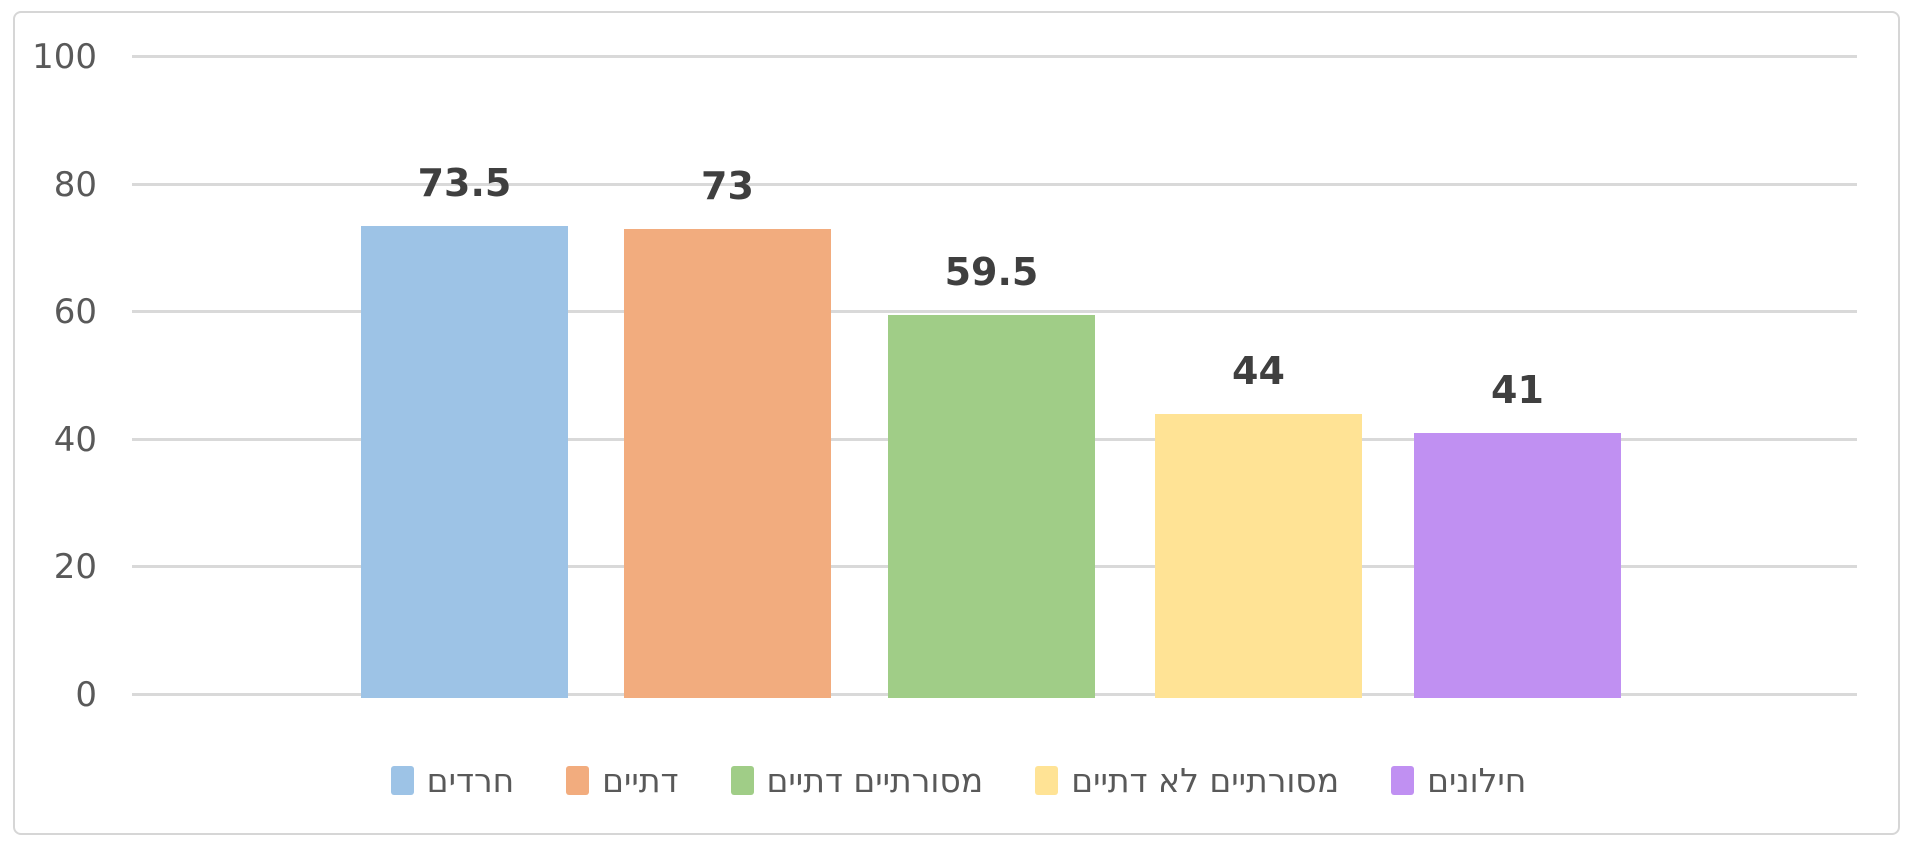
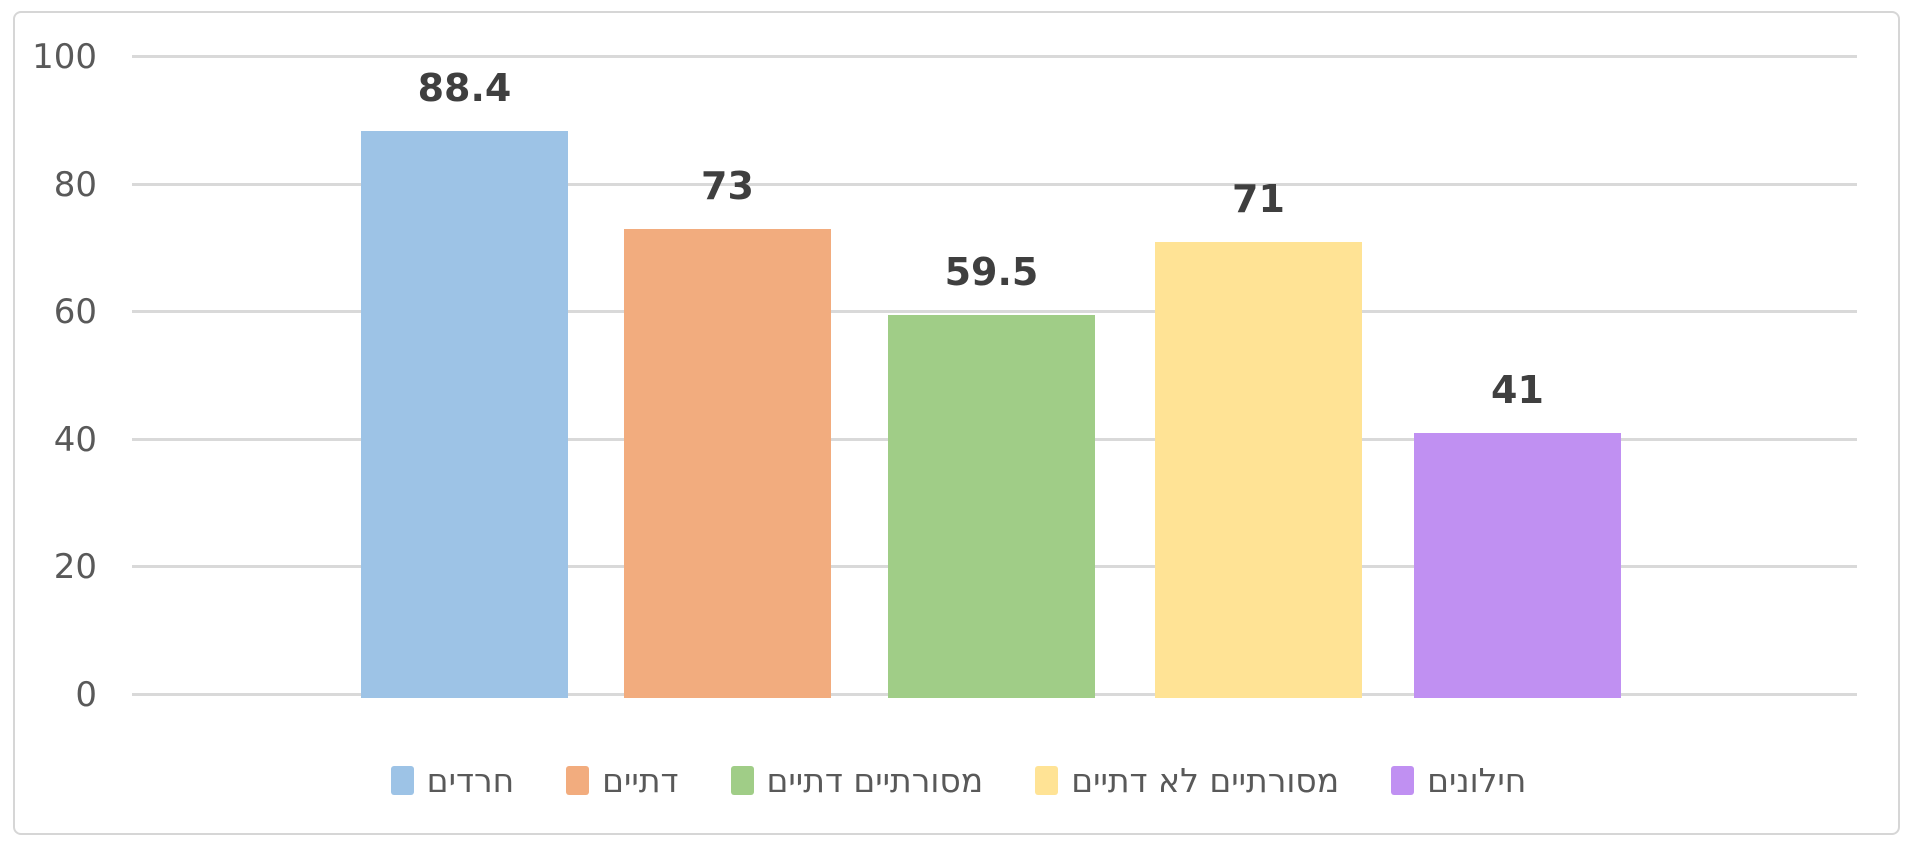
חרדים: 73.5 -> 88.4
מסורתיים לא דתיים: 44 -> 71
